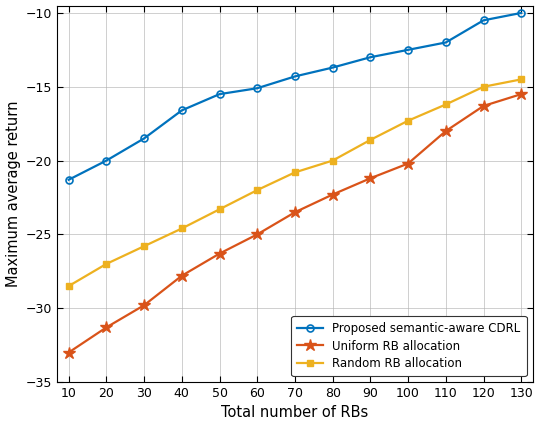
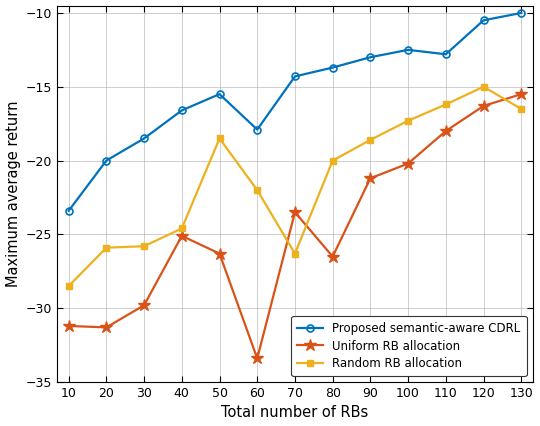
Proposed semantic-aware CDRL/10: -21.3 -> -23.4
Uniform RB allocation/10: -33.0 -> -31.2
Random RB allocation/20: -27.0 -> -25.9
Uniform RB allocation/40: -27.8 -> -25.1
Random RB allocation/50: -23.3 -> -18.5
Proposed semantic-aware CDRL/60: -15.1 -> -17.9
Uniform RB allocation/60: -25.0 -> -33.4
Random RB allocation/70: -20.8 -> -26.3
Uniform RB allocation/80: -22.3 -> -26.5
Proposed semantic-aware CDRL/110: -12.0 -> -12.8
Random RB allocation/130: -14.5 -> -16.5
